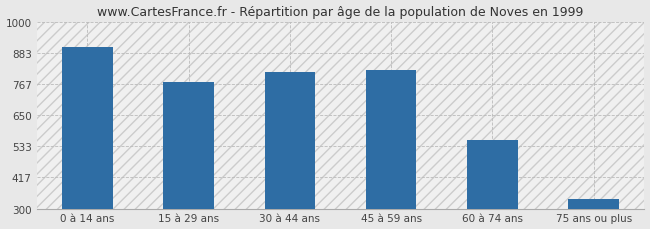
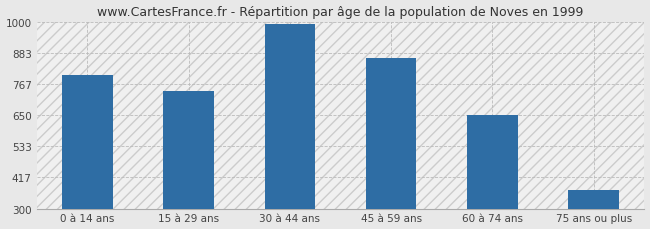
0 à 14 ans: 905 -> 800
15 à 29 ans: 775 -> 740
30 à 44 ans: 810 -> 990
45 à 59 ans: 820 -> 865
60 à 74 ans: 555 -> 651
75 ans ou plus: 335 -> 370
